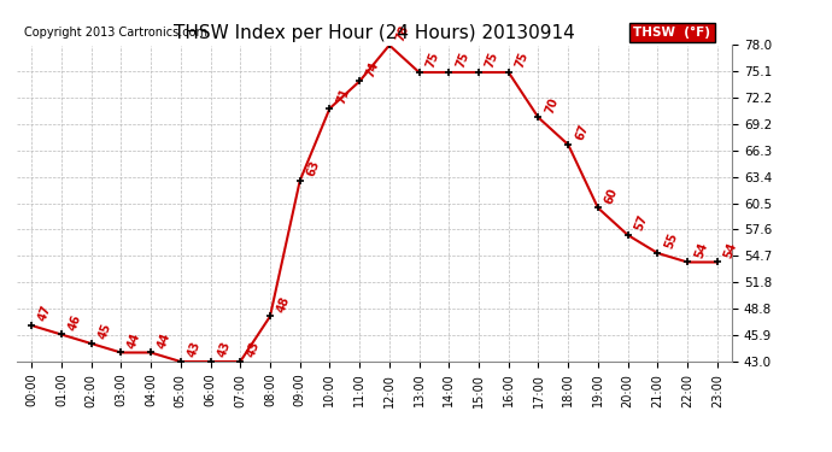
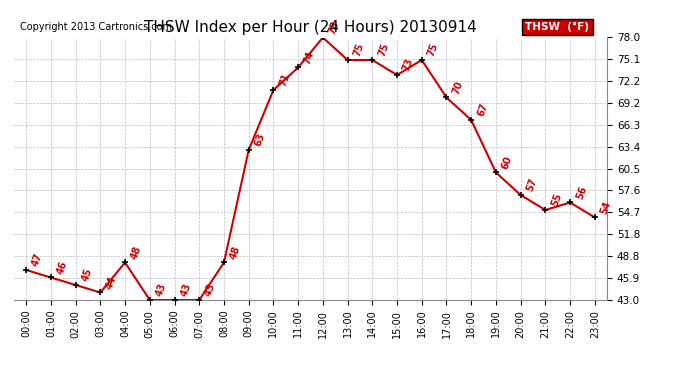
04:00: 44 -> 48
15:00: 75 -> 73
22:00: 54 -> 56
